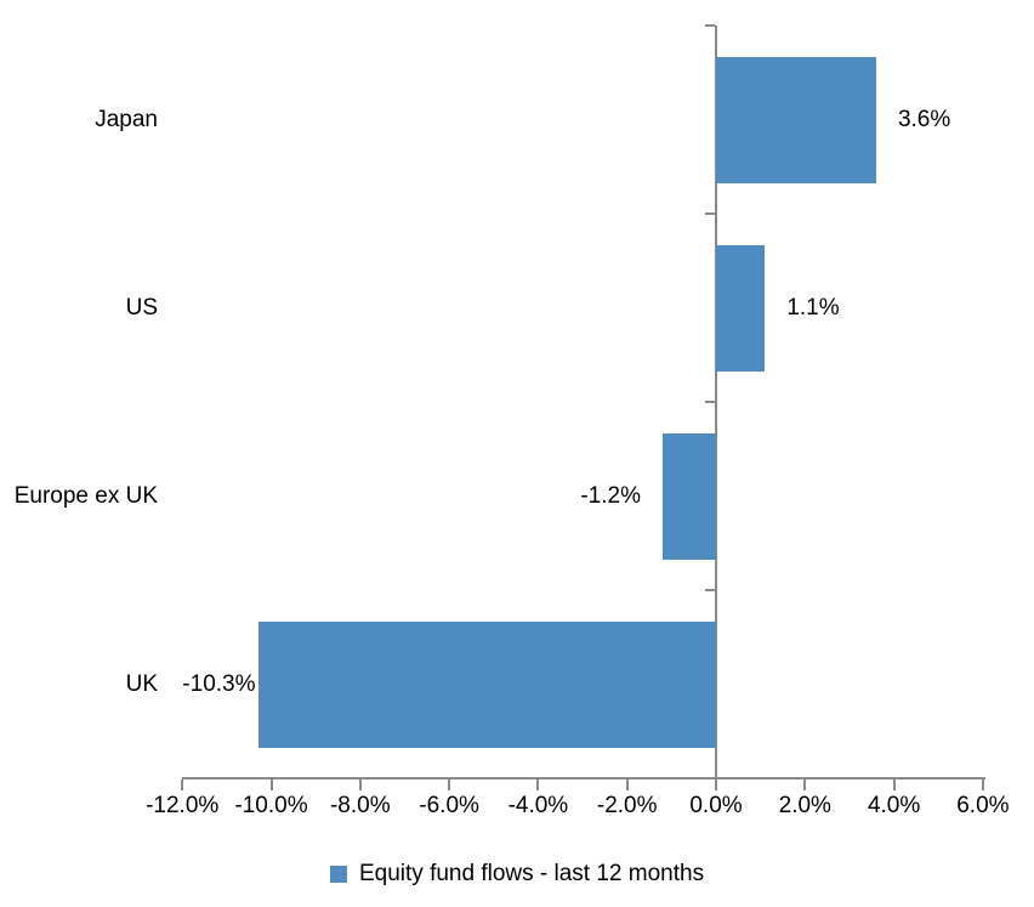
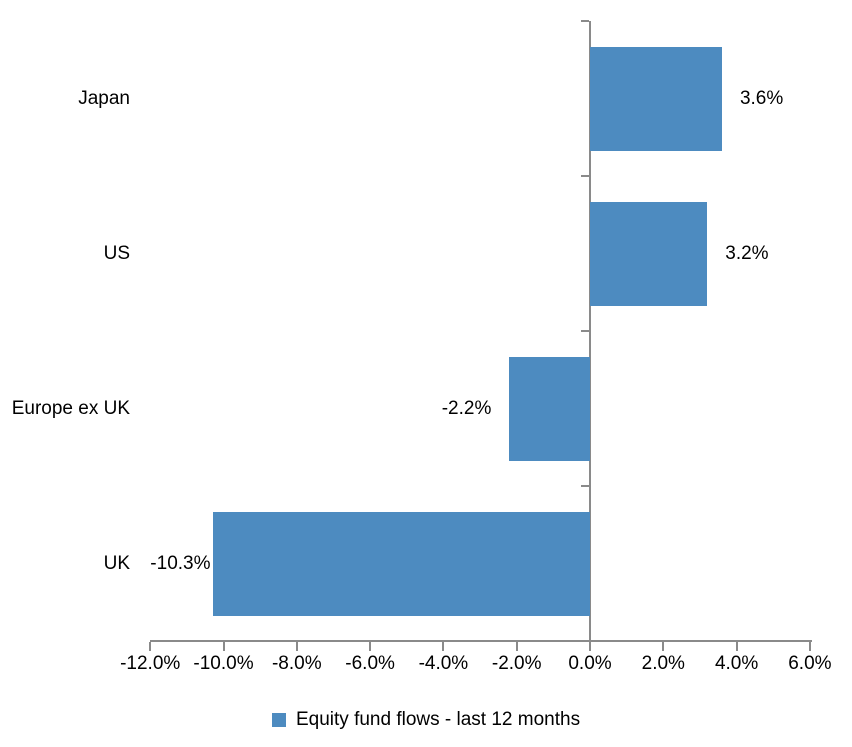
US: 1.1% -> 3.2%
Europe ex UK: -1.2% -> -2.2%
